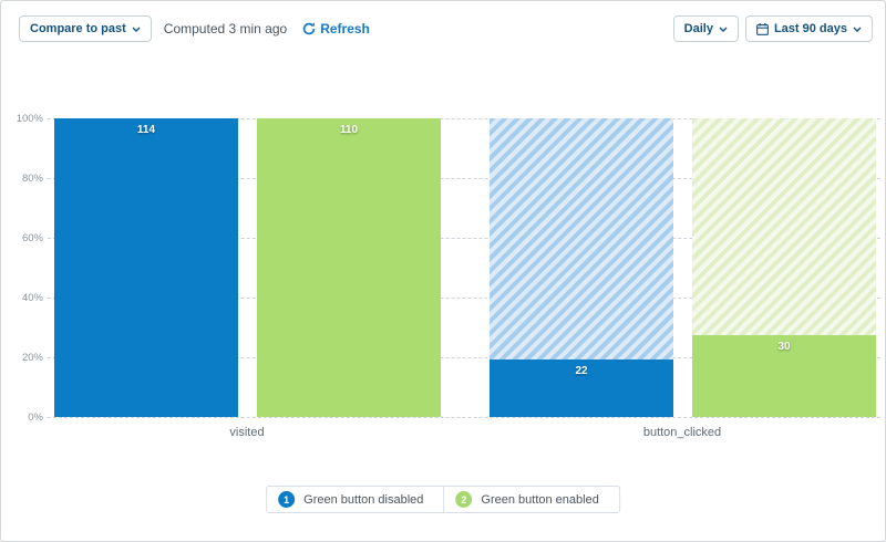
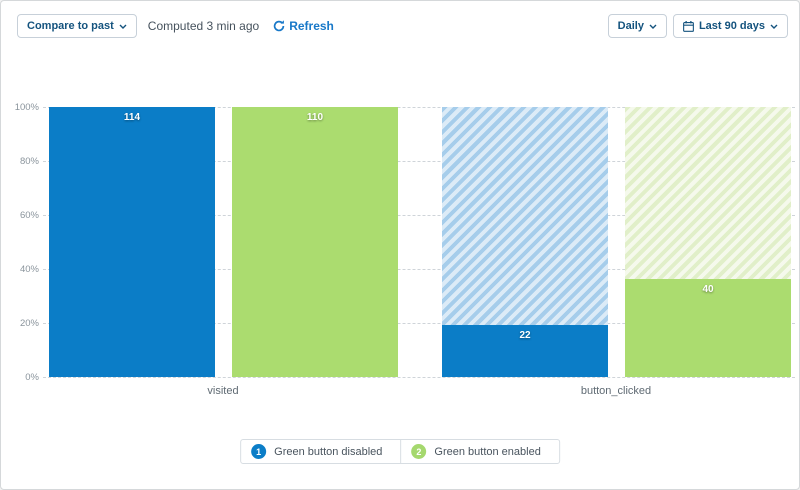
Green button enabled/button_clicked: 30 -> 40
